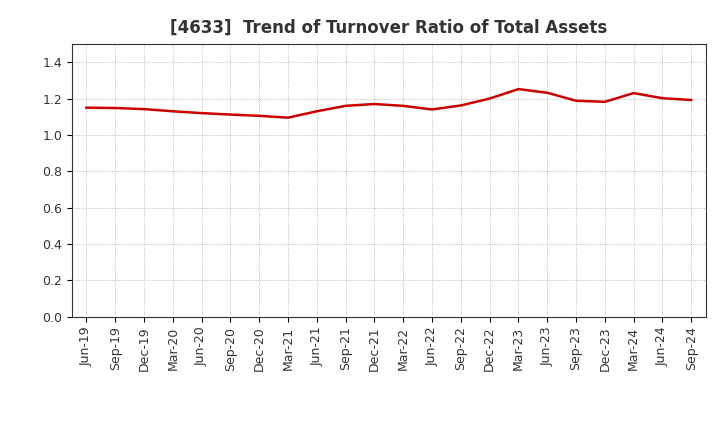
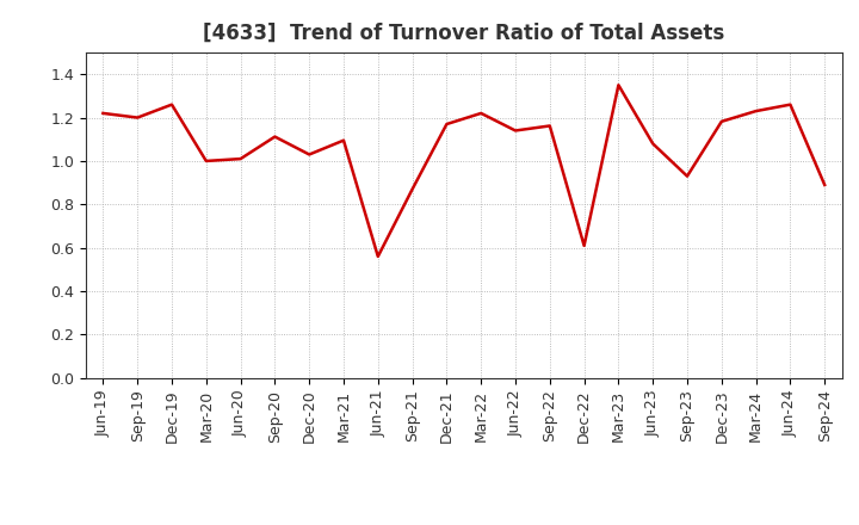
Jun-19: 1.15 -> 1.22
Sep-19: 1.15 -> 1.20
Dec-19: 1.14 -> 1.26
Mar-20: 1.13 -> 1.00
Jun-20: 1.12 -> 1.01
Dec-20: 1.10 -> 1.03
Jun-21: 1.13 -> 0.56
Sep-21: 1.16 -> 0.87
Mar-22: 1.16 -> 1.22
Dec-22: 1.20 -> 0.61
Mar-23: 1.25 -> 1.35
Jun-23: 1.23 -> 1.08
Sep-23: 1.19 -> 0.93
Jun-24: 1.20 -> 1.26
Sep-24: 1.19 -> 0.89
